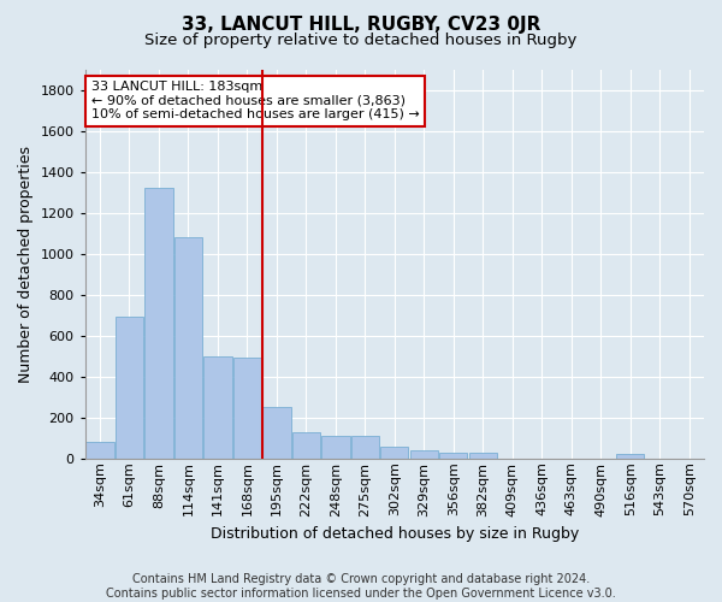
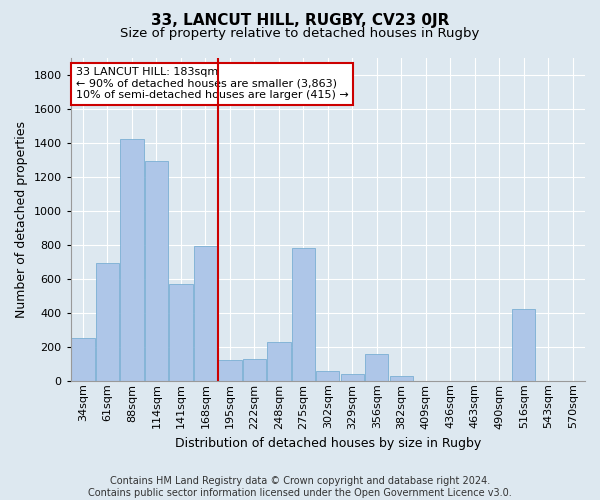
34sqm: 80 -> 250
88sqm: 1320 -> 1420
114sqm: 1080 -> 1290
141sqm: 500 -> 570
168sqm: 490 -> 790
195sqm: 250 -> 120
248sqm: 110 -> 230
275sqm: 110 -> 780
356sqm: 30 -> 160
516sqm: 20 -> 420
